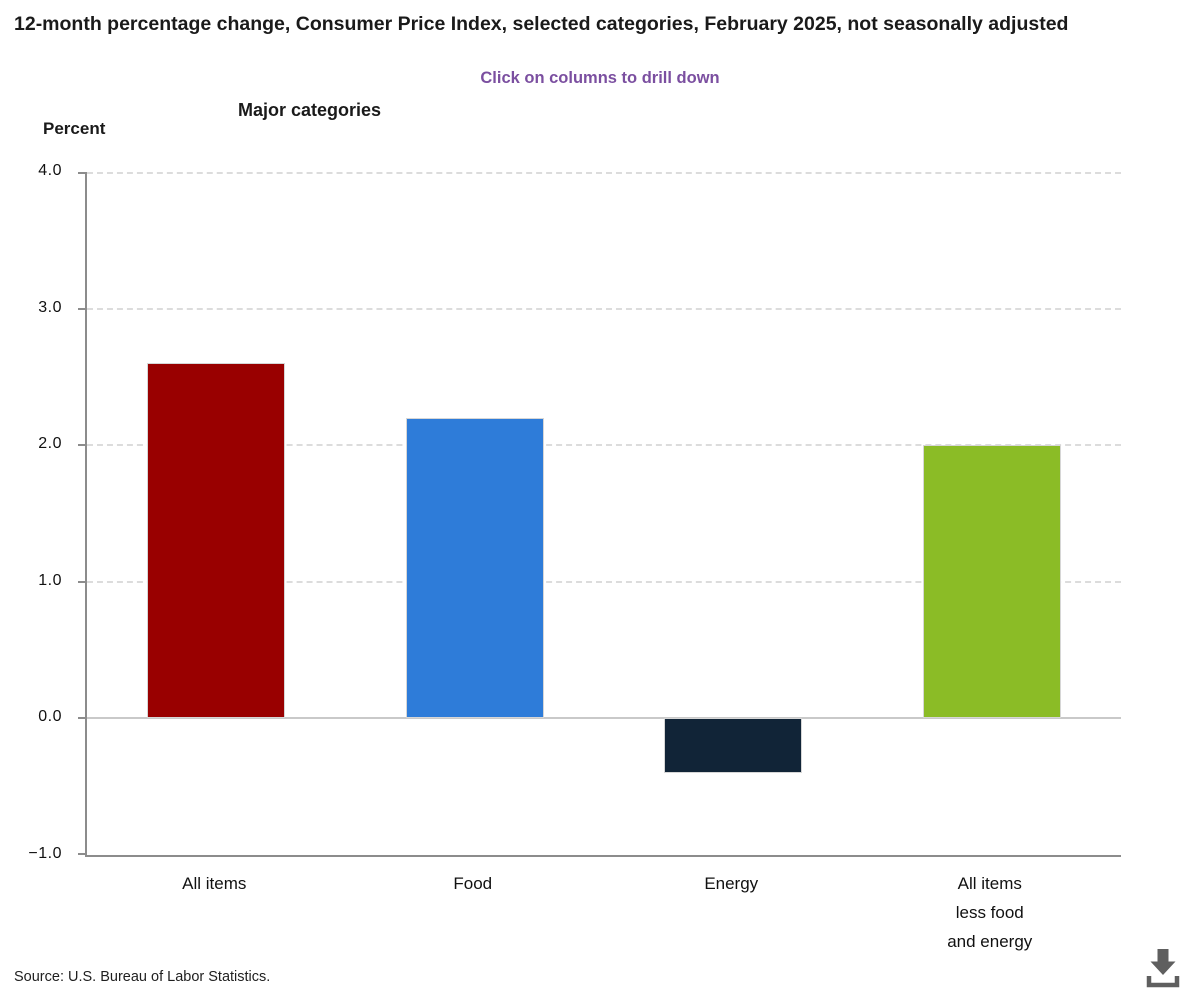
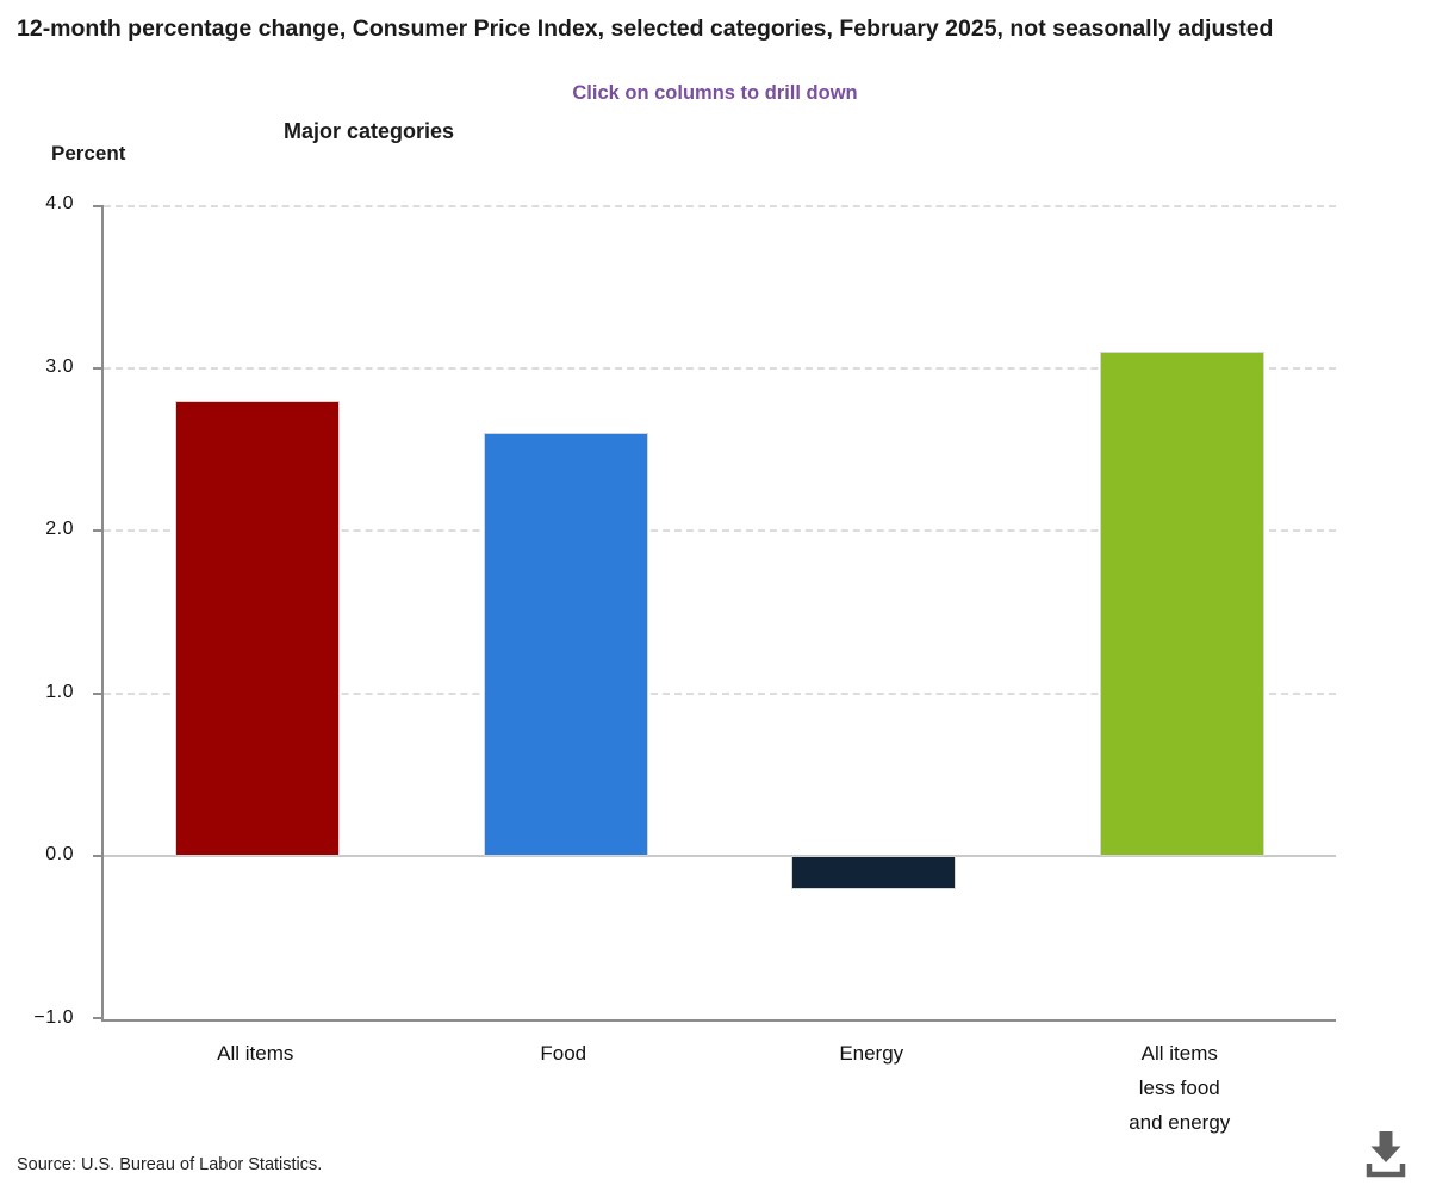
All items: 2.6 -> 2.8
Food: 2.2 -> 2.6
Energy: -0.4 -> -0.2
All items less food and energy: 2.0 -> 3.1
